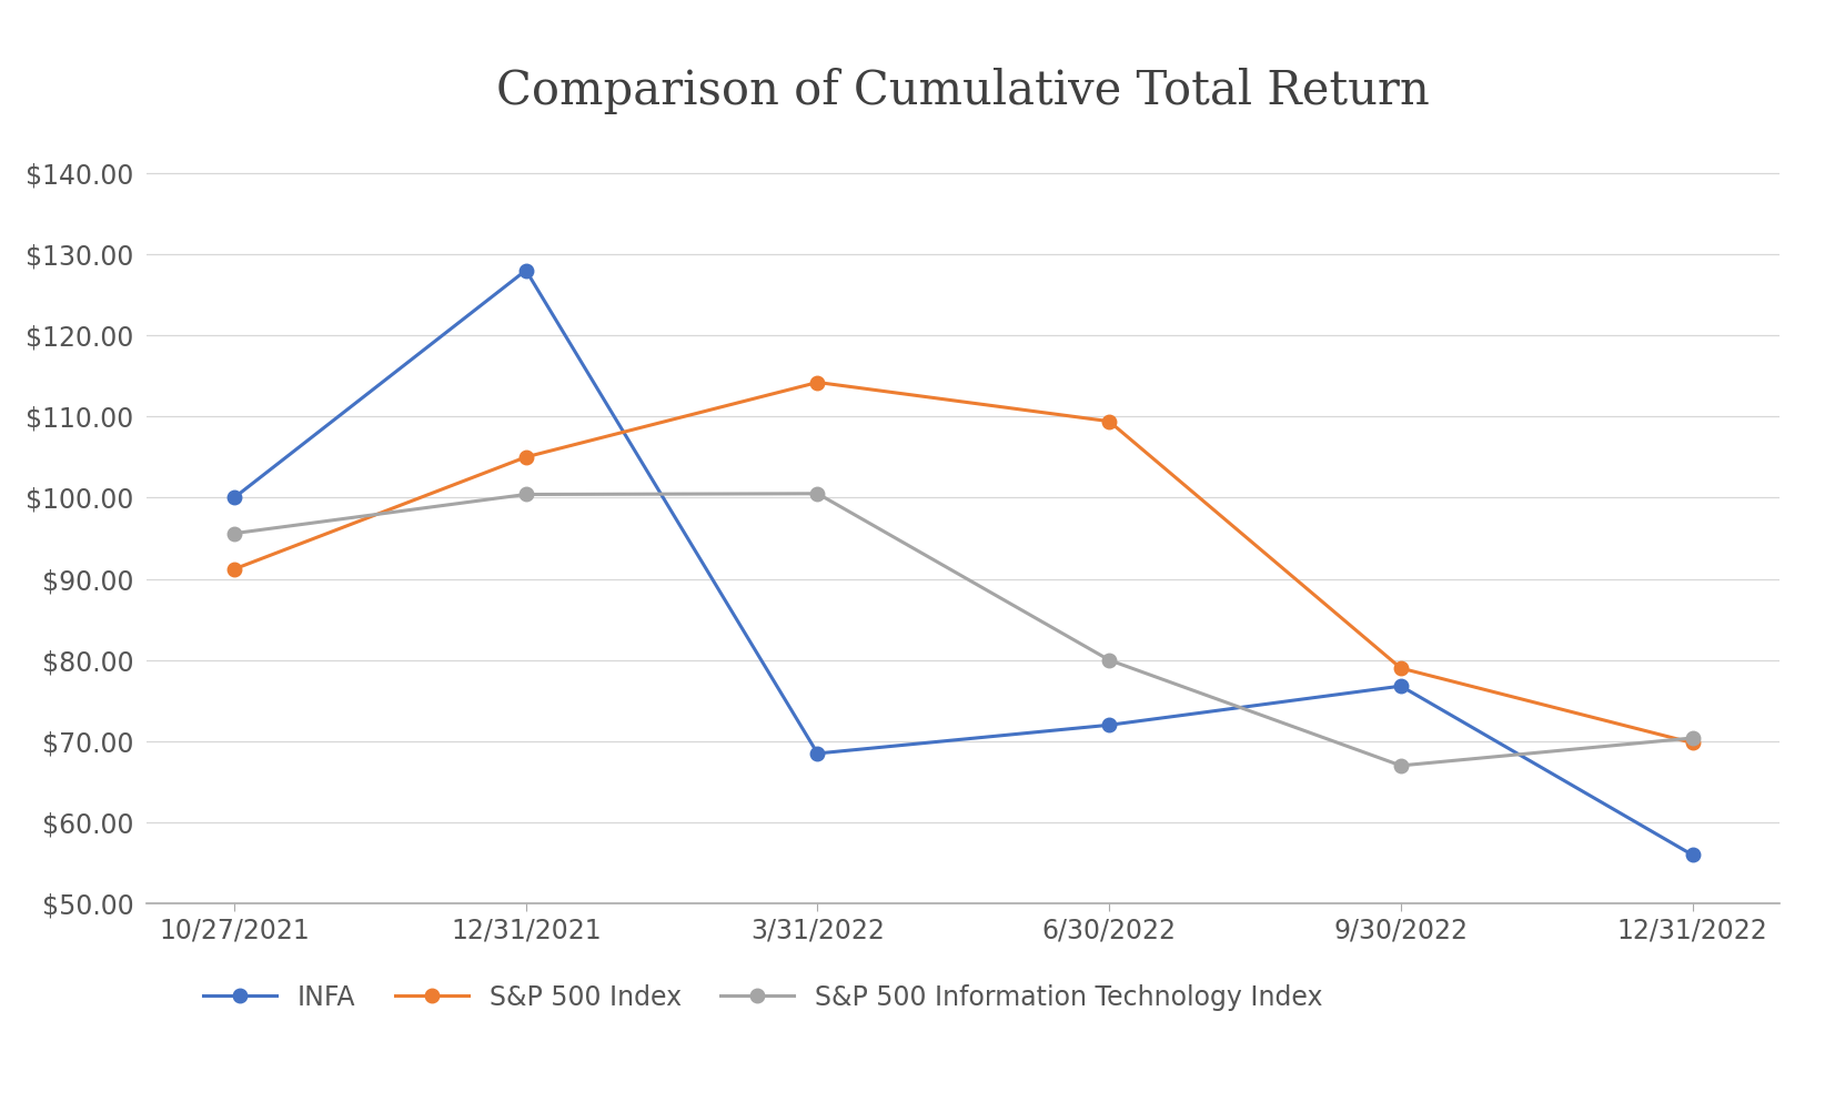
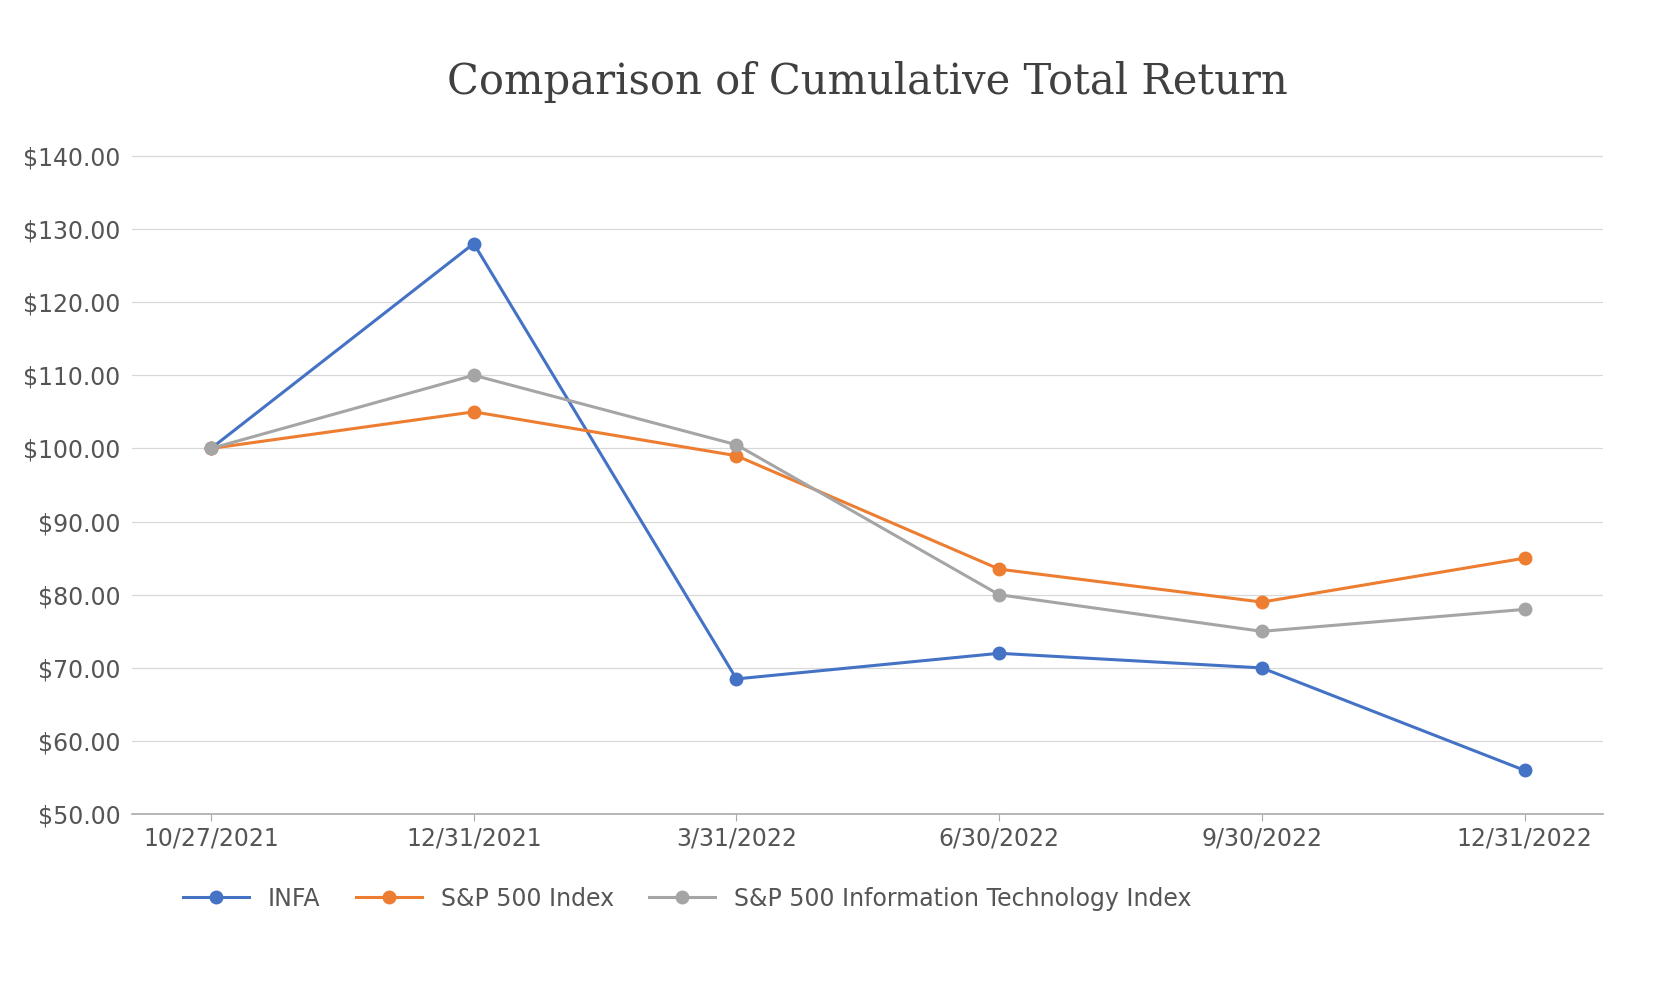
S&P 500 Index/10/27/2021: $91.2 -> $100.0
S&P 500 Information Technology Index/10/27/2021: $95.6 -> $100.0
S&P 500 Information Technology Index/12/31/2021: $100.4 -> $110.0
S&P 500 Index/3/31/2022: $114.2 -> $99.0
S&P 500 Index/6/30/2022: $109.4 -> $83.5
INFA/9/30/2022: $76.8 -> $70.0
S&P 500 Information Technology Index/9/30/2022: $67.0 -> $75.0
S&P 500 Index/12/31/2022: $69.8 -> $85.0
S&P 500 Information Technology Index/12/31/2022: $70.4 -> $78.0
